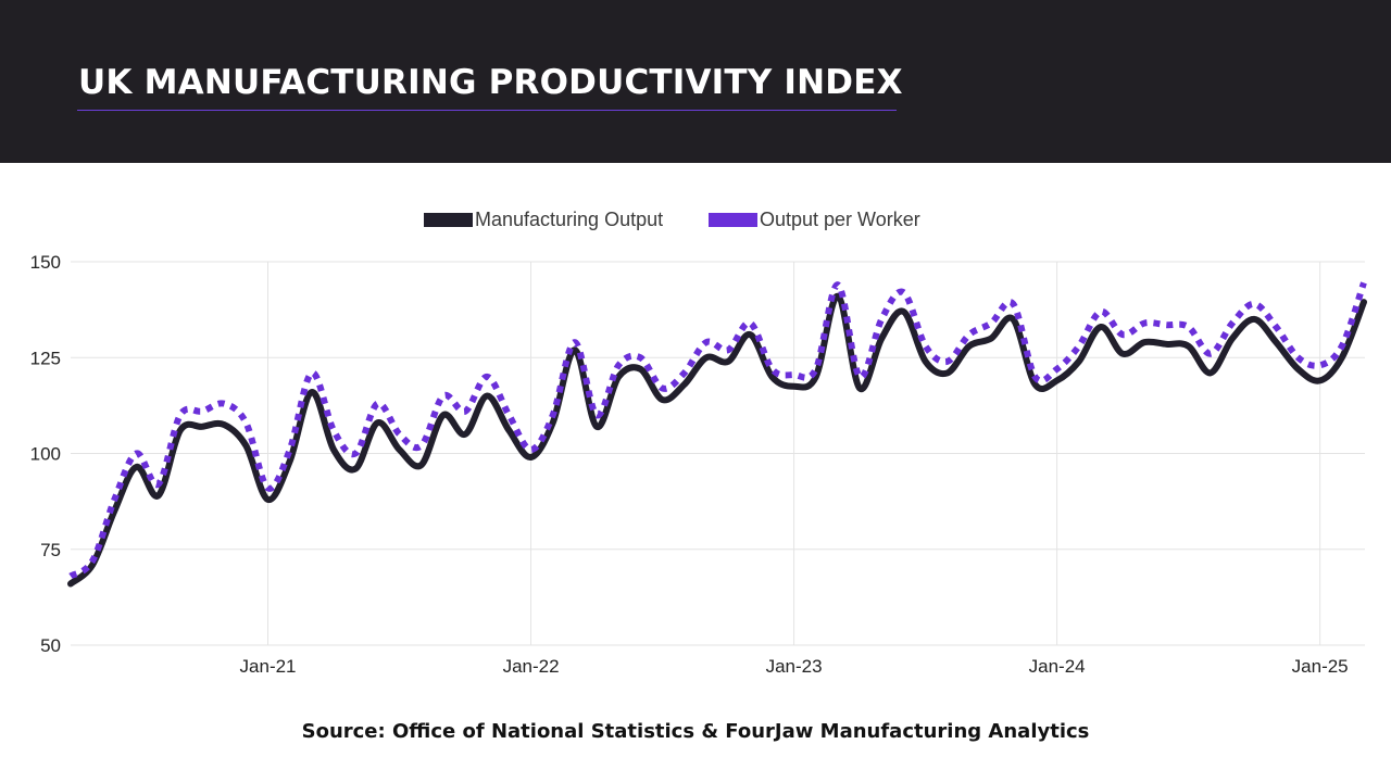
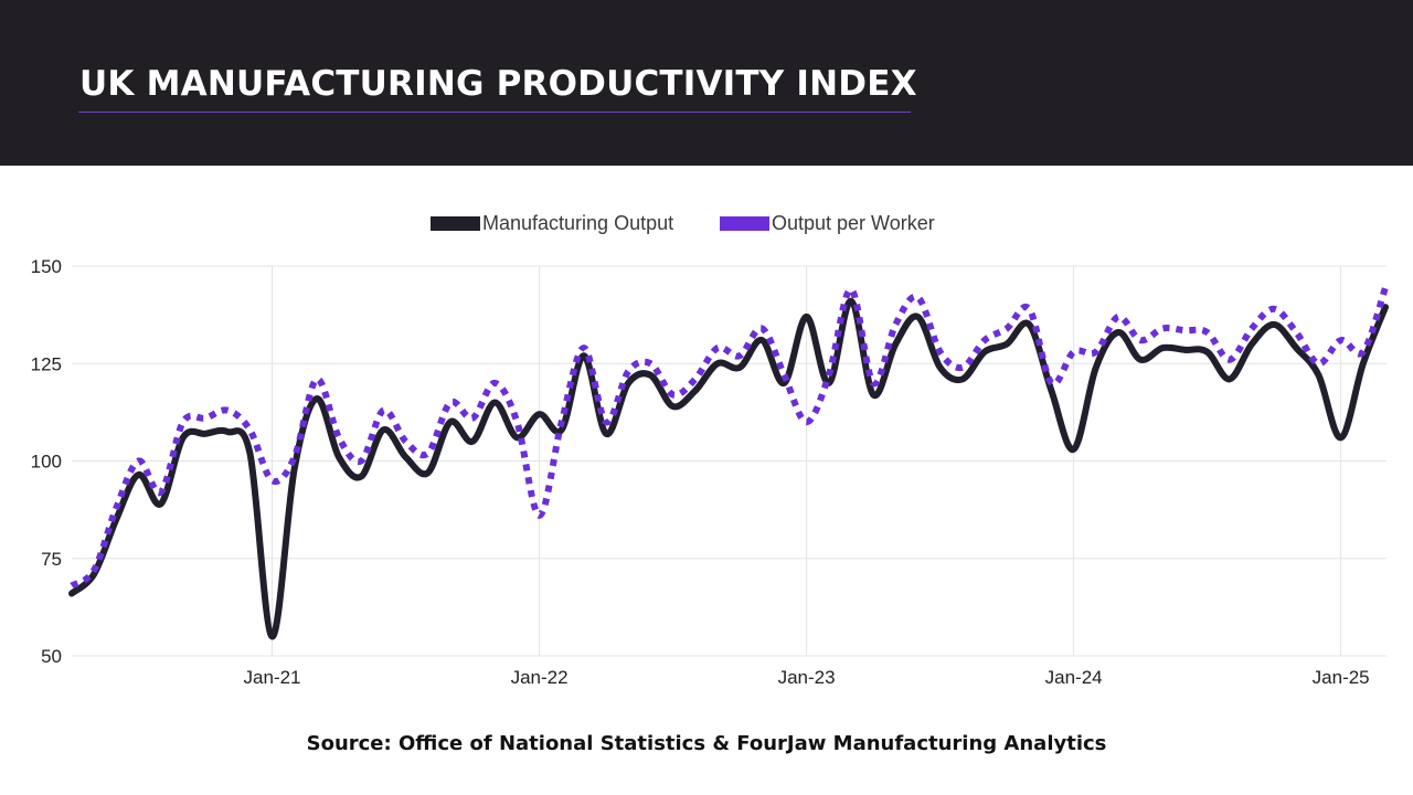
Manufacturing Output/Jan-21: 88 -> 55
Output per Worker/Jan-21: 91 -> 95
Manufacturing Output/Jan-22: 99 -> 112
Output per Worker/Jan-22: 101 -> 86
Manufacturing Output/Jan-23: 118 -> 137
Output per Worker/Jan-23: 120 -> 110
Manufacturing Output/Jan-24: 119 -> 103
Output per Worker/Jan-24: 122 -> 128
Manufacturing Output/Jan-25: 119 -> 106
Output per Worker/Jan-25: 123 -> 131
